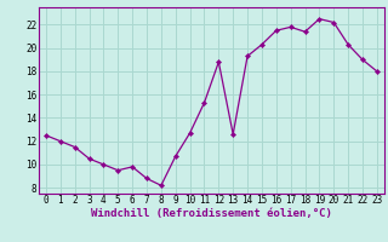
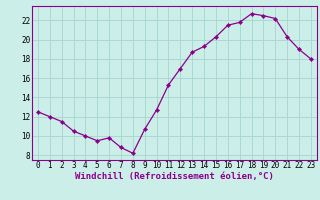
12: 18.8 -> 17.0
13: 12.6 -> 18.7
18: 21.4 -> 22.7
